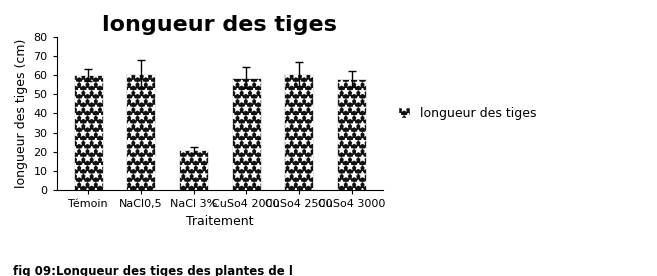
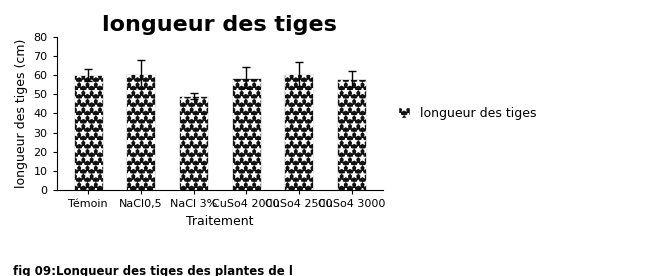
NaCl 3%: 21 -> 49
